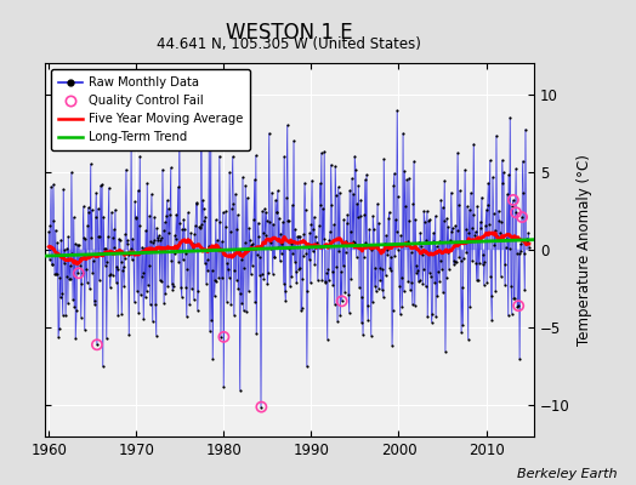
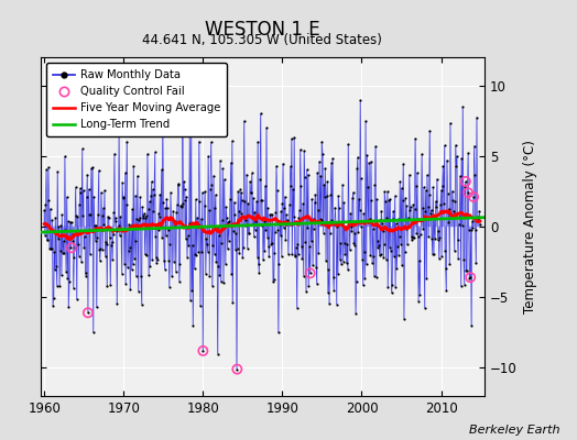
Quality Control Fail/1980: -5.6 -> -8.8
